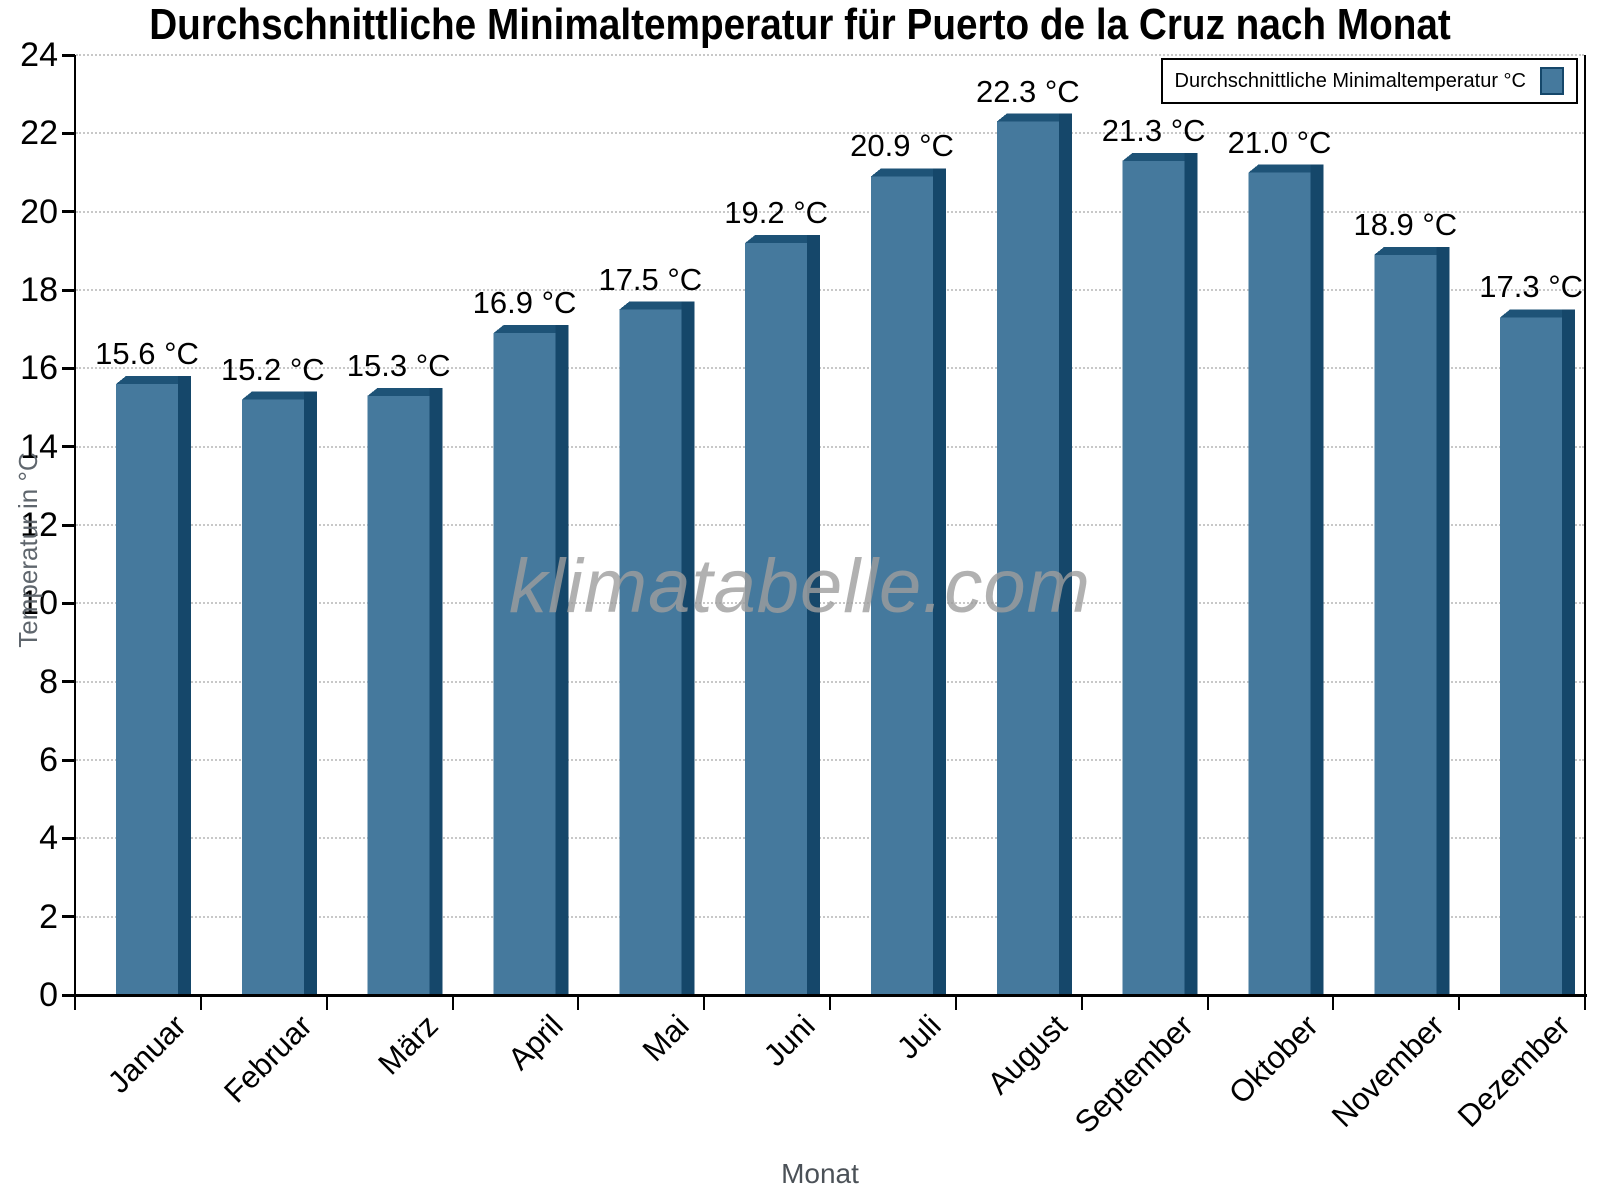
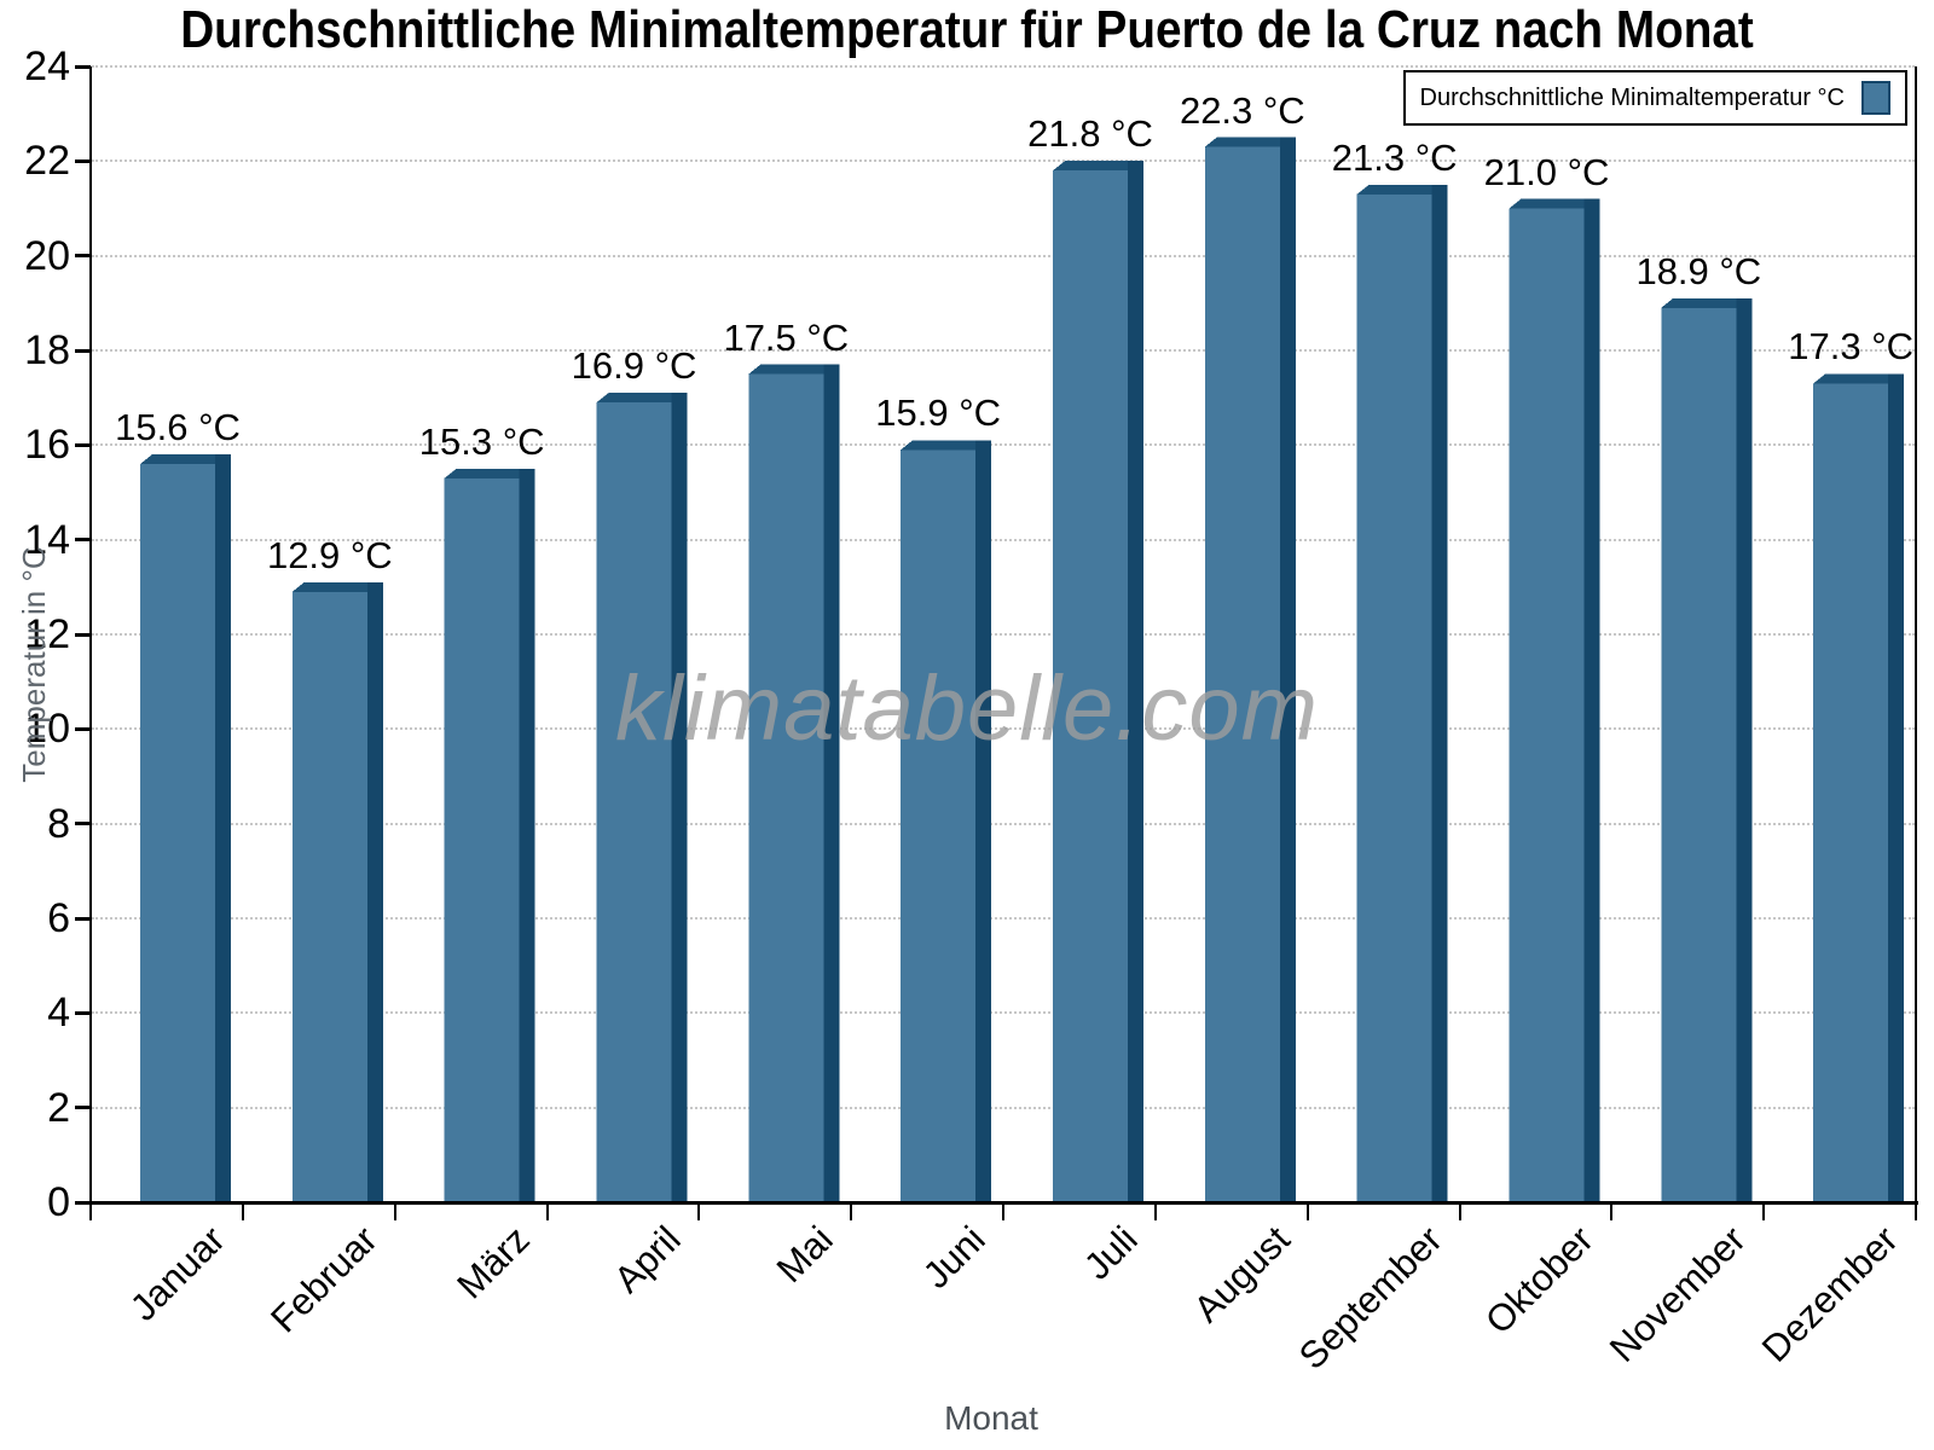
Februar: 15.2 -> 12.9
Juni: 19.2 -> 15.9
Juli: 20.9 -> 21.8
